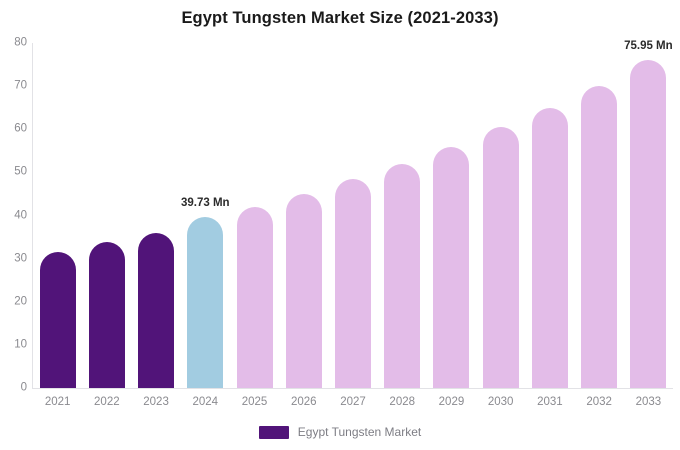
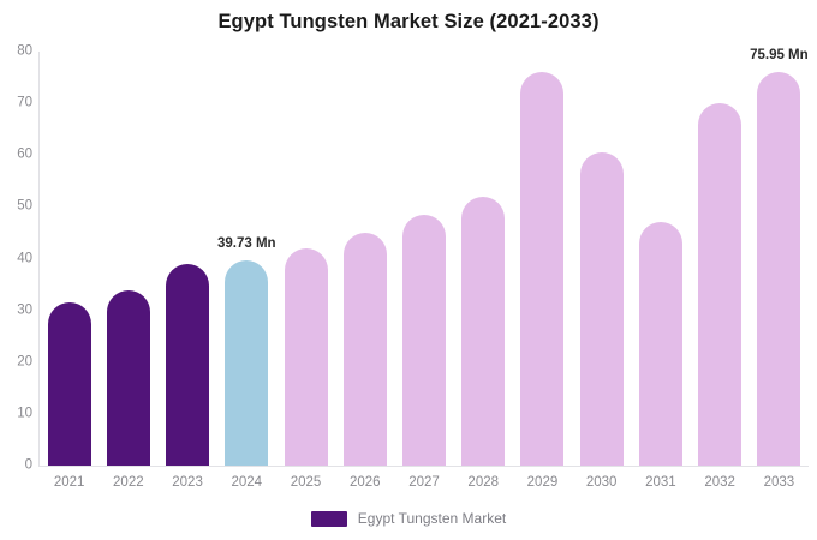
2023: 36 -> 39
2029: 56 -> 76
2031: 65 -> 47
